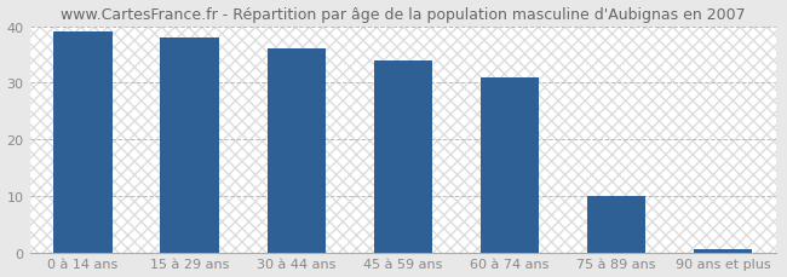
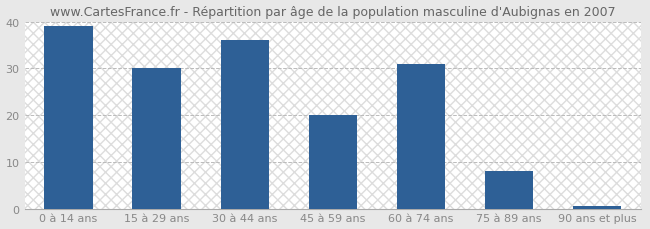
15 à 29 ans: 38.0 -> 30.0
45 à 59 ans: 34.0 -> 20.0
75 à 89 ans: 10.0 -> 8.0
